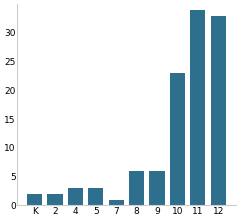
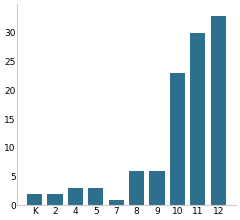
11: 34 -> 30
